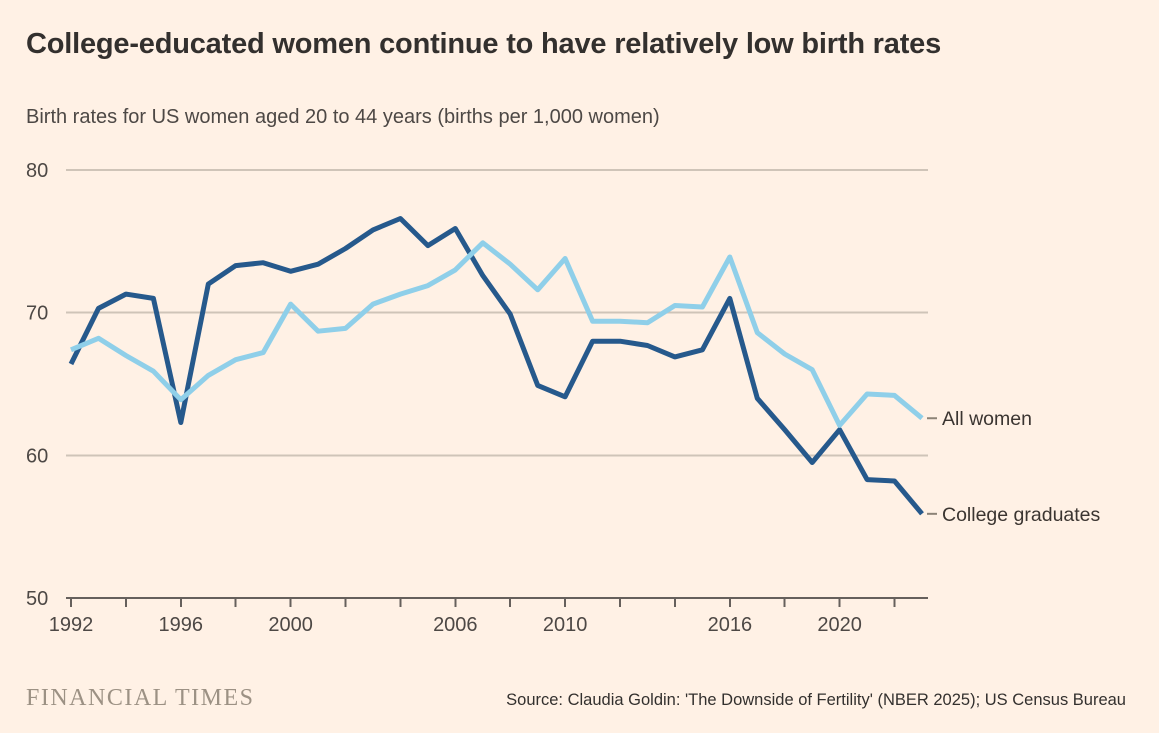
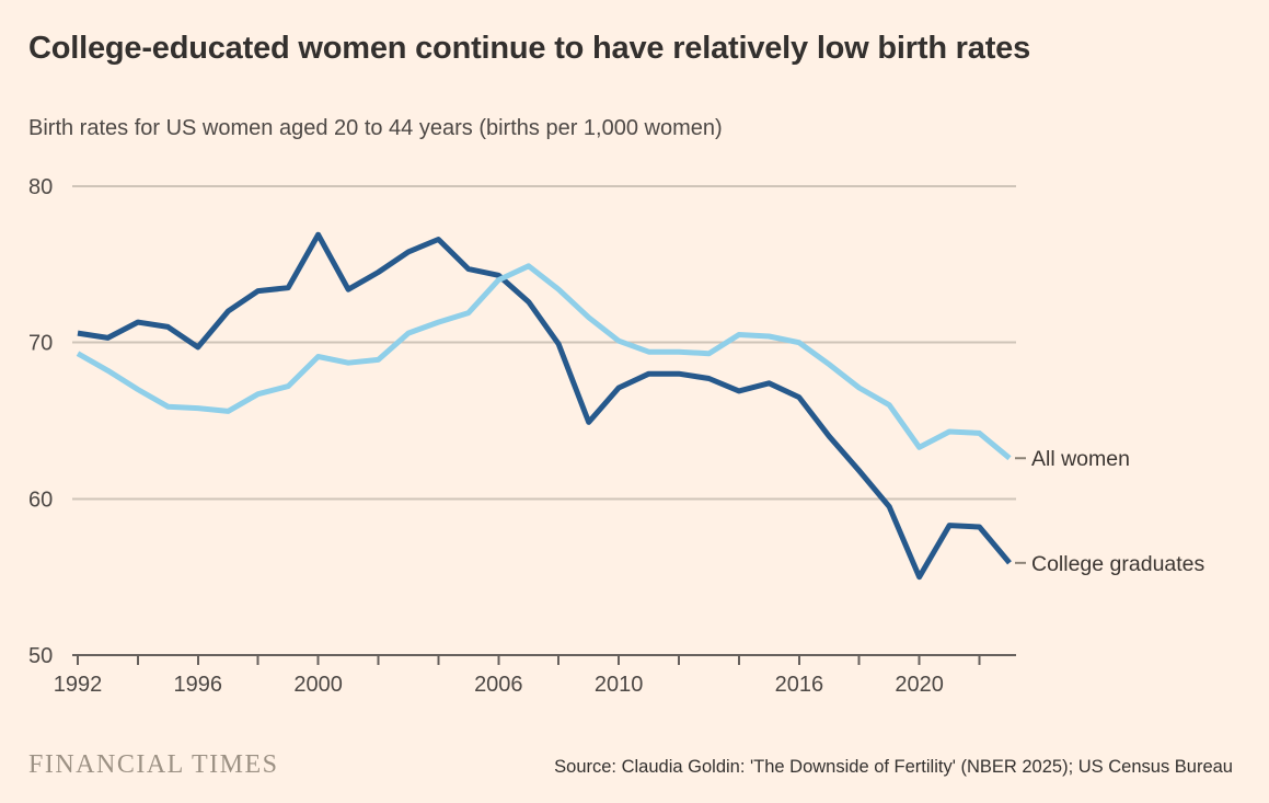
College graduates/1992: 66.4 -> 70.6
All women/1992: 67.4 -> 69.3
College graduates/1996: 62.3 -> 69.7
All women/1996: 63.9 -> 65.8
College graduates/2000: 72.9 -> 76.9
All women/2000: 70.6 -> 69.1
College graduates/2006: 75.9 -> 74.3
All women/2006: 73.0 -> 74.0
College graduates/2010: 64.1 -> 67.1
All women/2010: 73.8 -> 70.1
College graduates/2016: 71.0 -> 66.5
All women/2016: 73.9 -> 70.0
College graduates/2020: 61.8 -> 55.0
All women/2020: 62.1 -> 63.3
